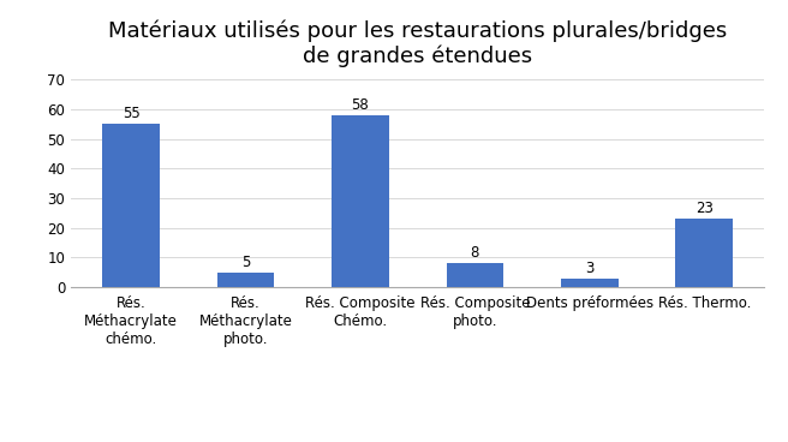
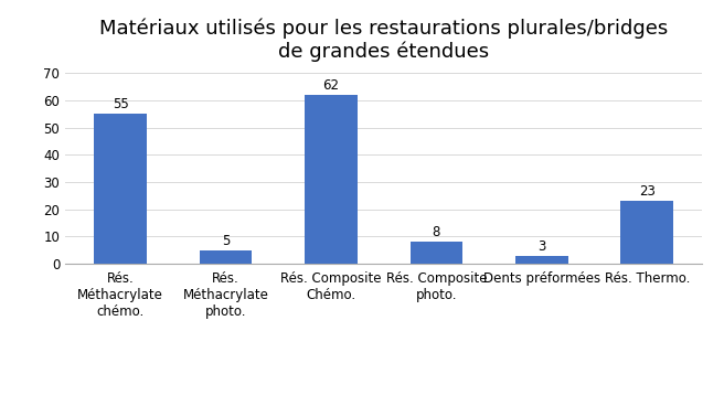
Rés. Composite Chémo.: 58 -> 62
